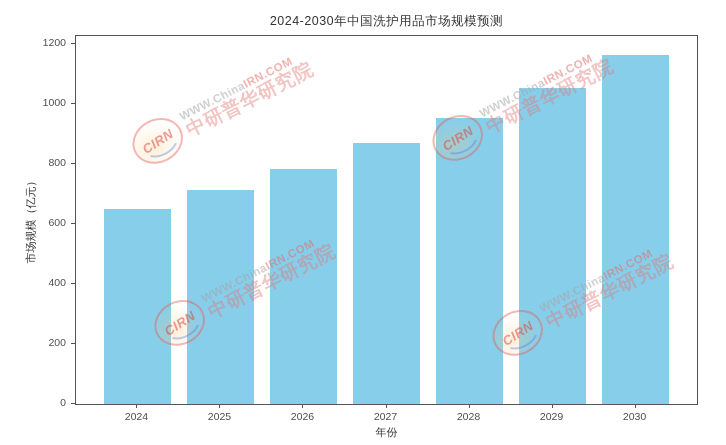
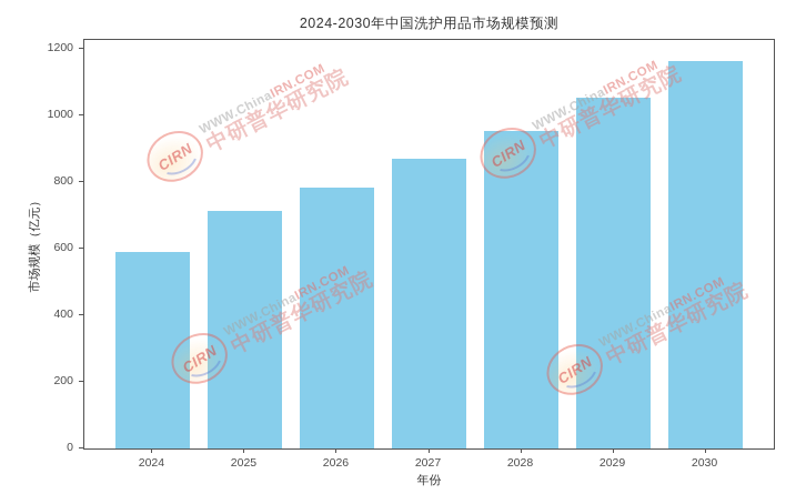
2024: 650 -> 590
